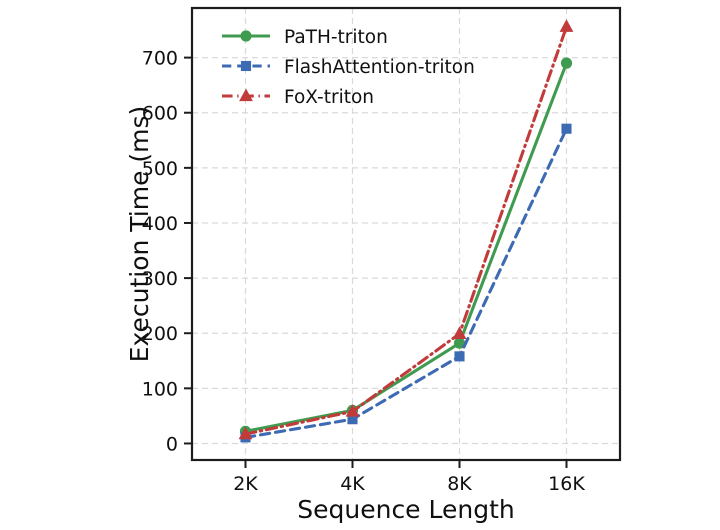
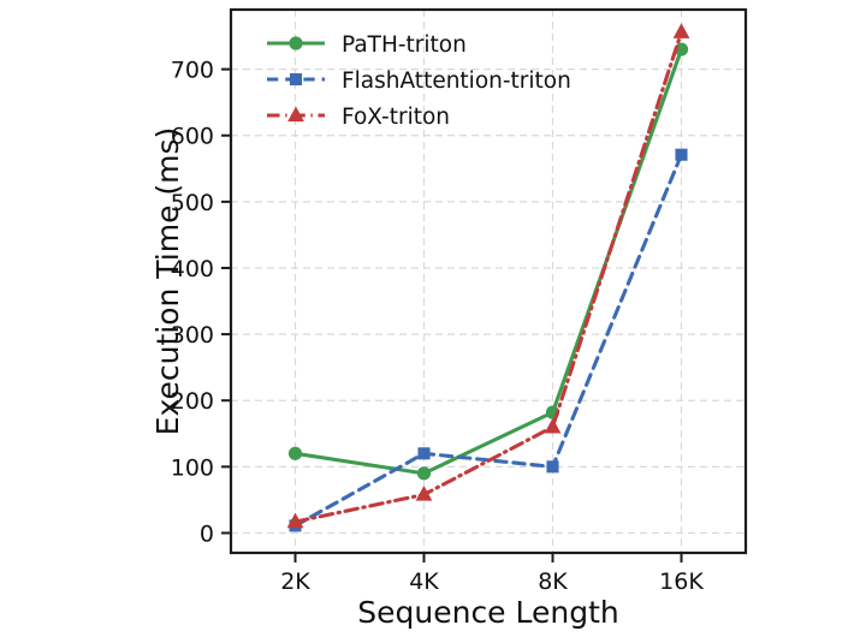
PaTH-triton/2K: 20 -> 120
PaTH-triton/4K: 60 -> 90
FlashAttention-triton/4K: 40 -> 120
FlashAttention-triton/8K: 160 -> 100
FoX-triton/8K: 200 -> 160
PaTH-triton/16K: 690 -> 730
